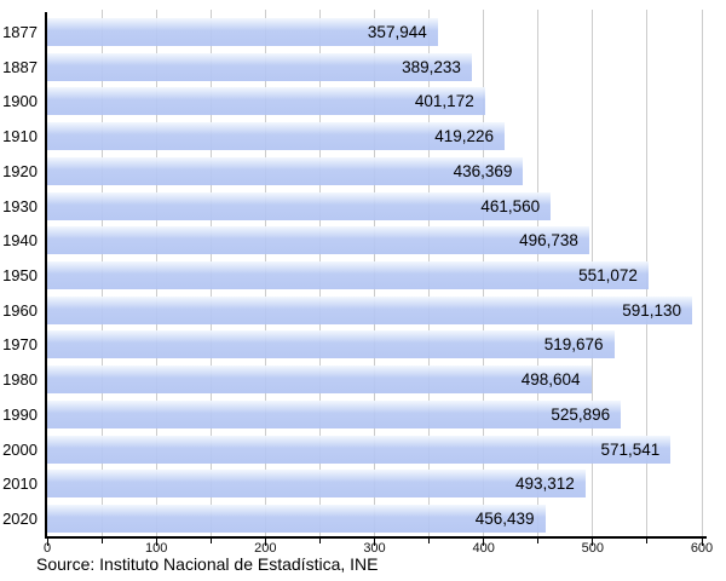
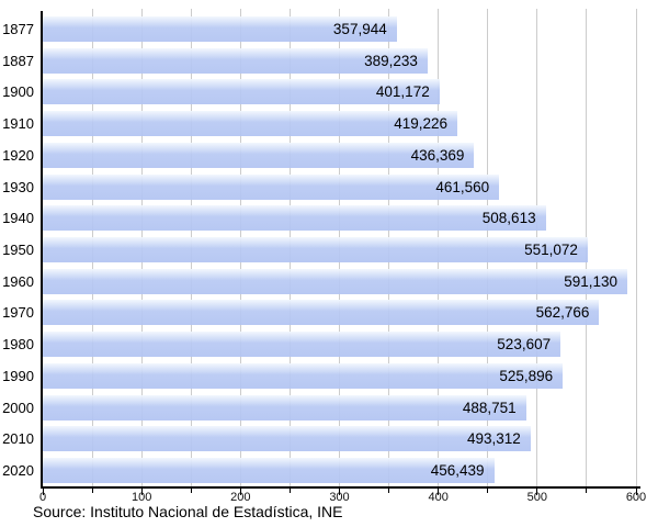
1940: 496,738 -> 508,613
1970: 519,676 -> 562,766
1980: 498,604 -> 523,607
2000: 571,541 -> 488,751
